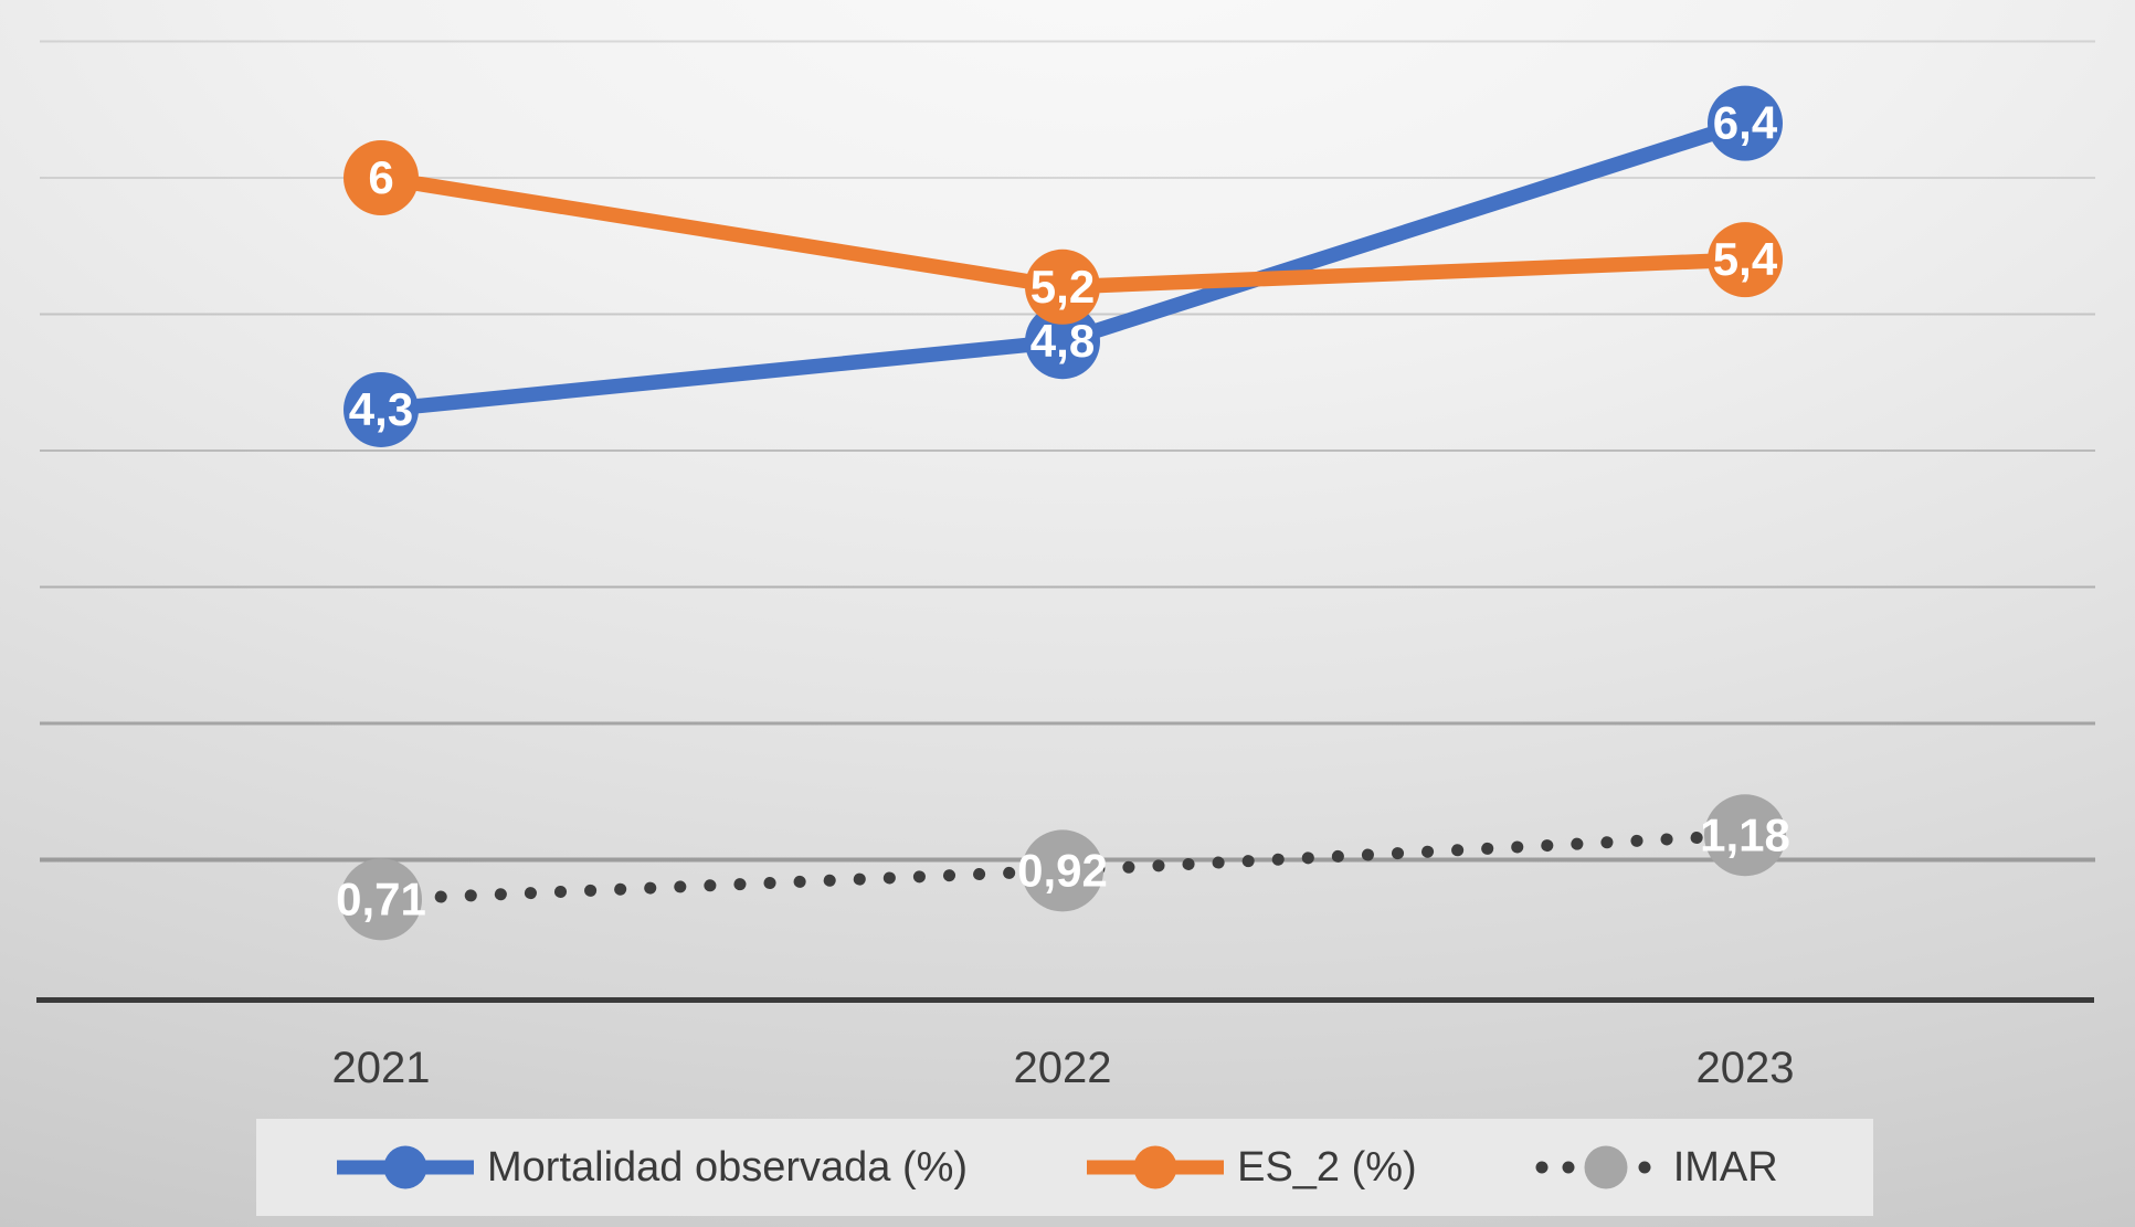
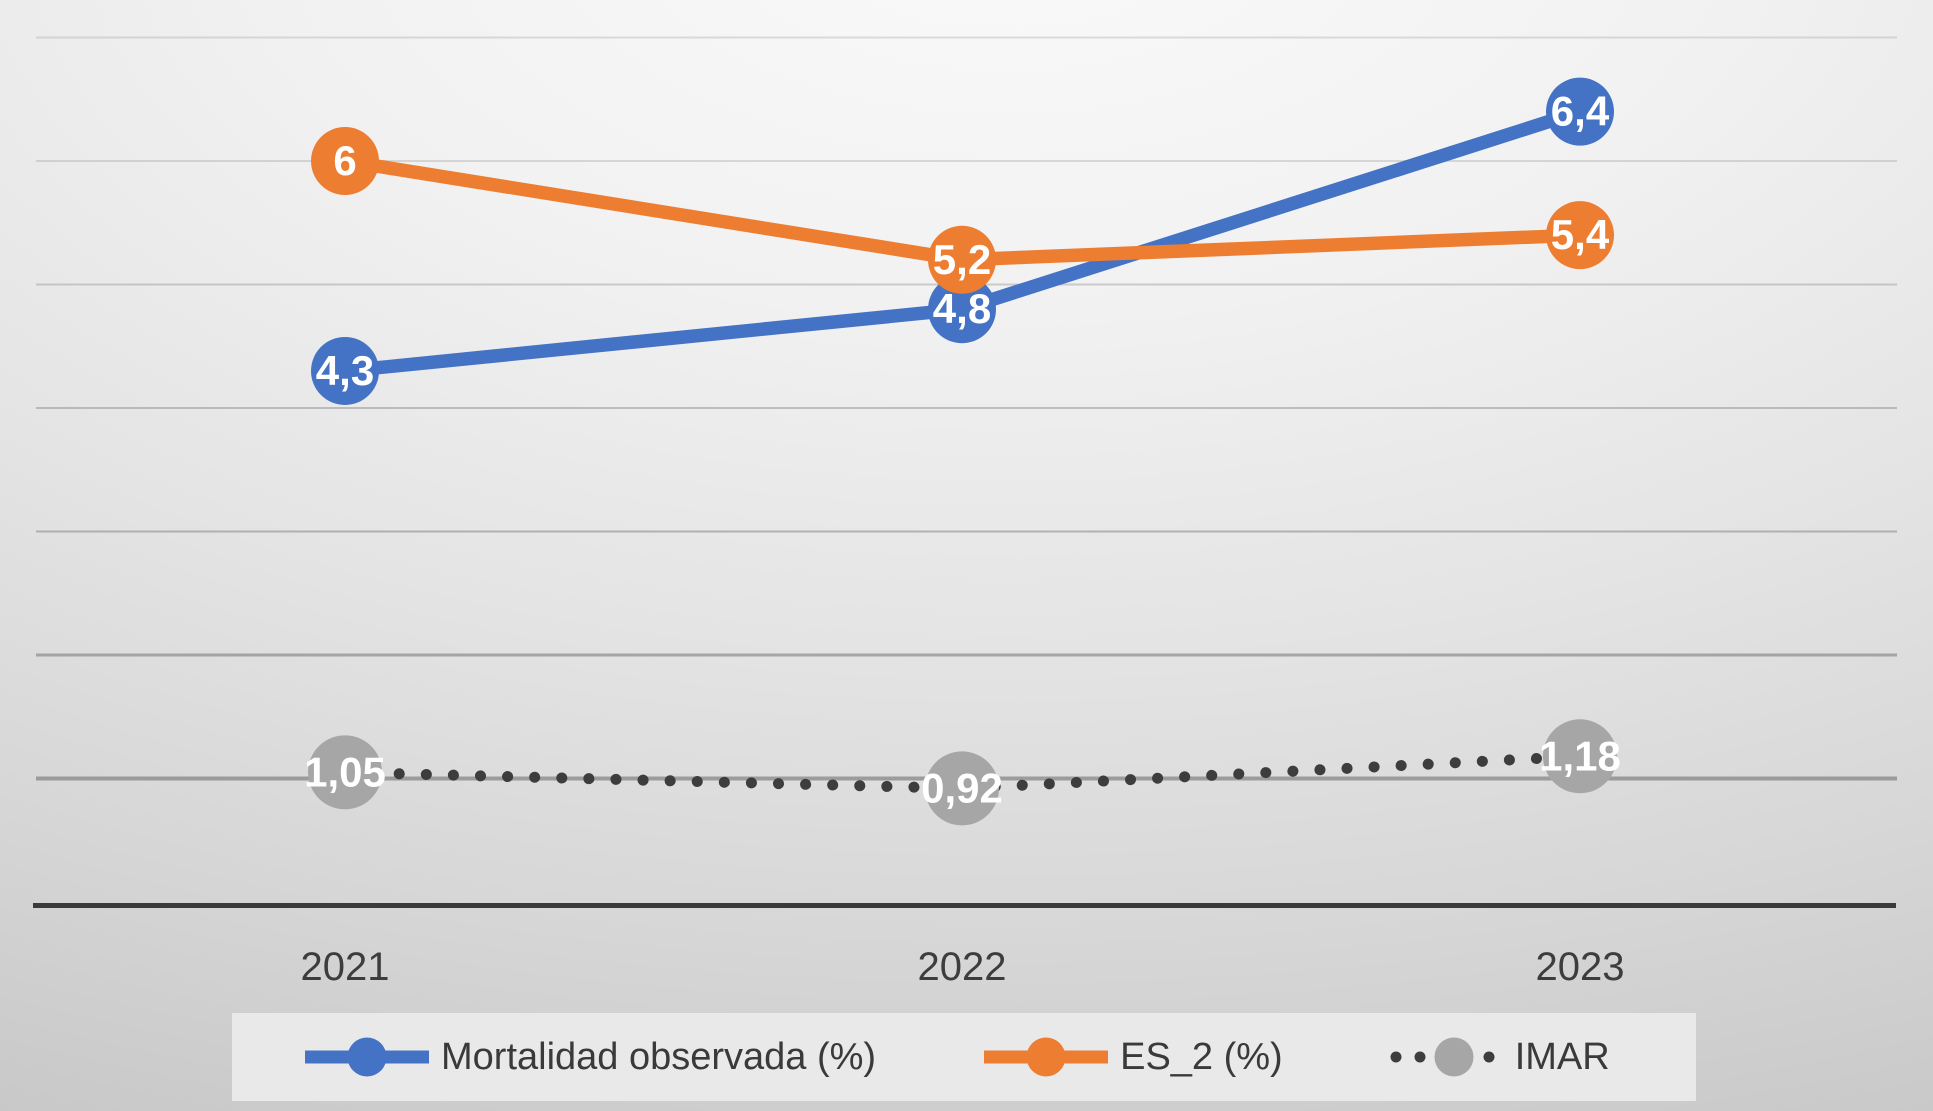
IMAR/2021: 0,71 -> 1,05
